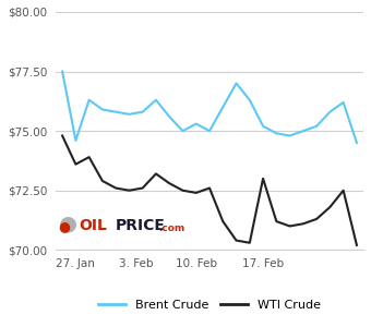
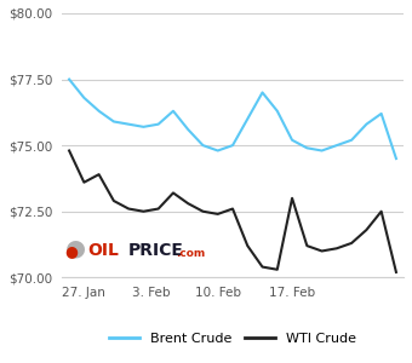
Brent Crude/27. Jan: $74.6 -> $76.8
Brent Crude/10. Feb: $75.3 -> $74.8
